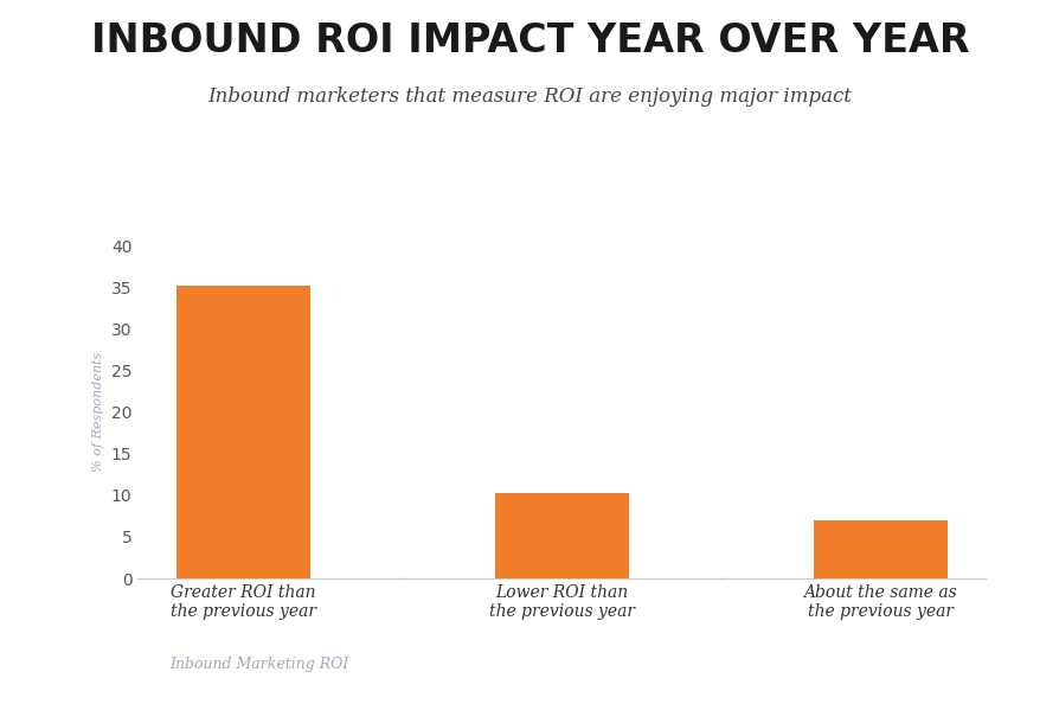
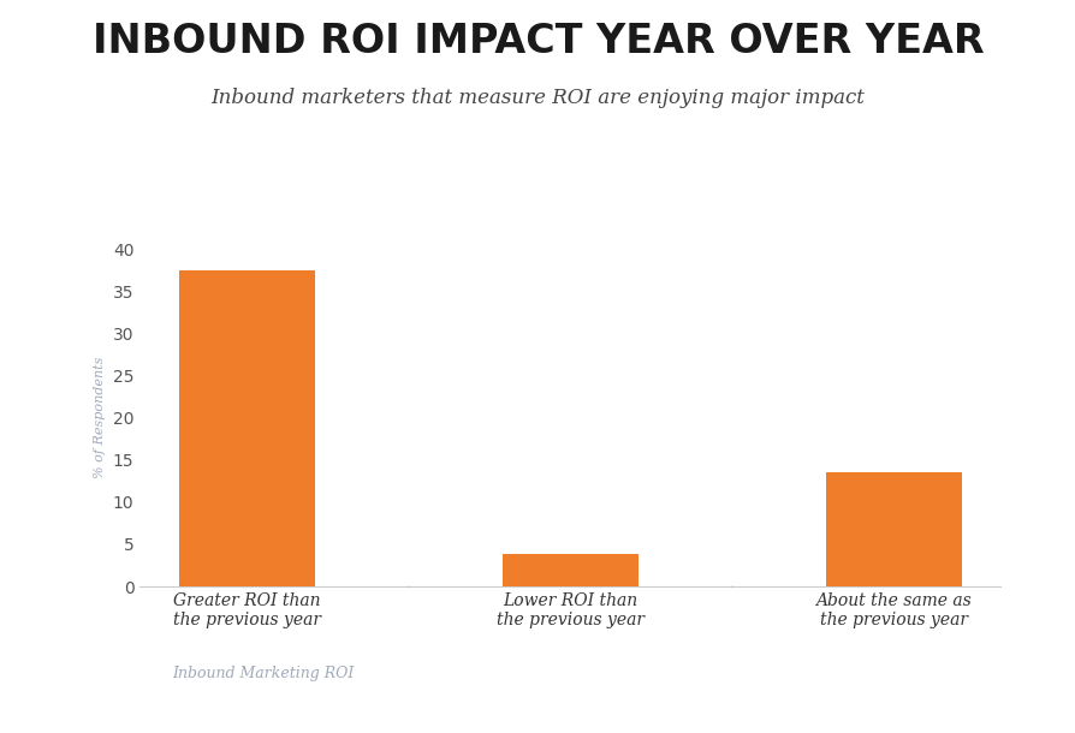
Greater ROI than the previous year: 35.2 -> 37.5
Lower ROI than the previous year: 10.2 -> 3.8
About the same as the previous year: 7.0 -> 13.5
